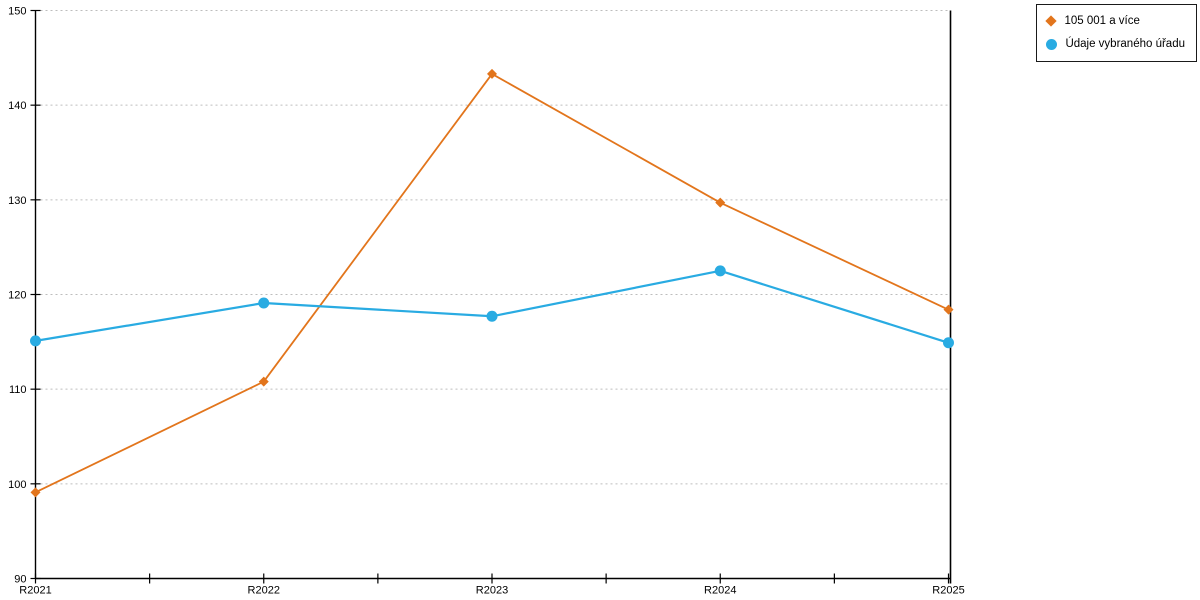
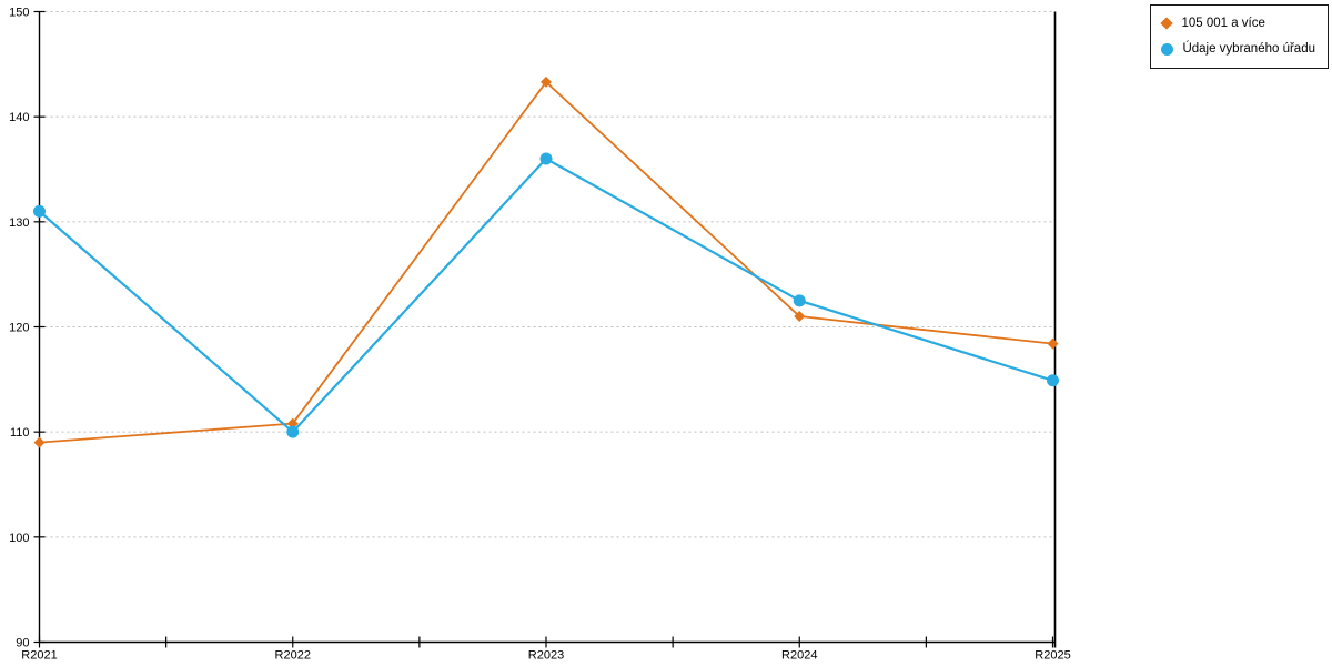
105 001 a více/R2021: 99 -> 109
Údaje vybraného úřadu/R2021: 115 -> 131
Údaje vybraného úřadu/R2022: 119 -> 110
Údaje vybraného úřadu/R2023: 118 -> 136
105 001 a více/R2024: 130 -> 121
